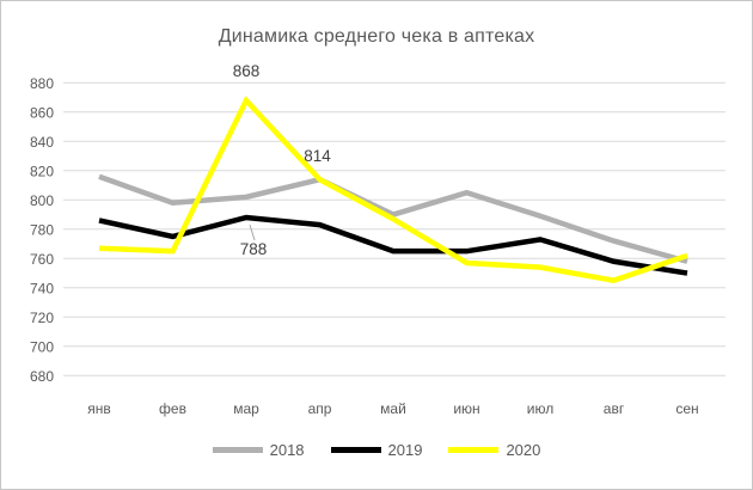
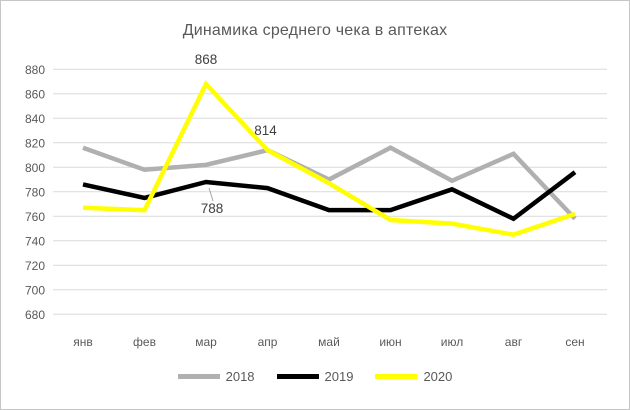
2018/июн: 805 -> 816
2019/июл: 773 -> 782
2018/авг: 772 -> 811
2019/сен: 750 -> 796
